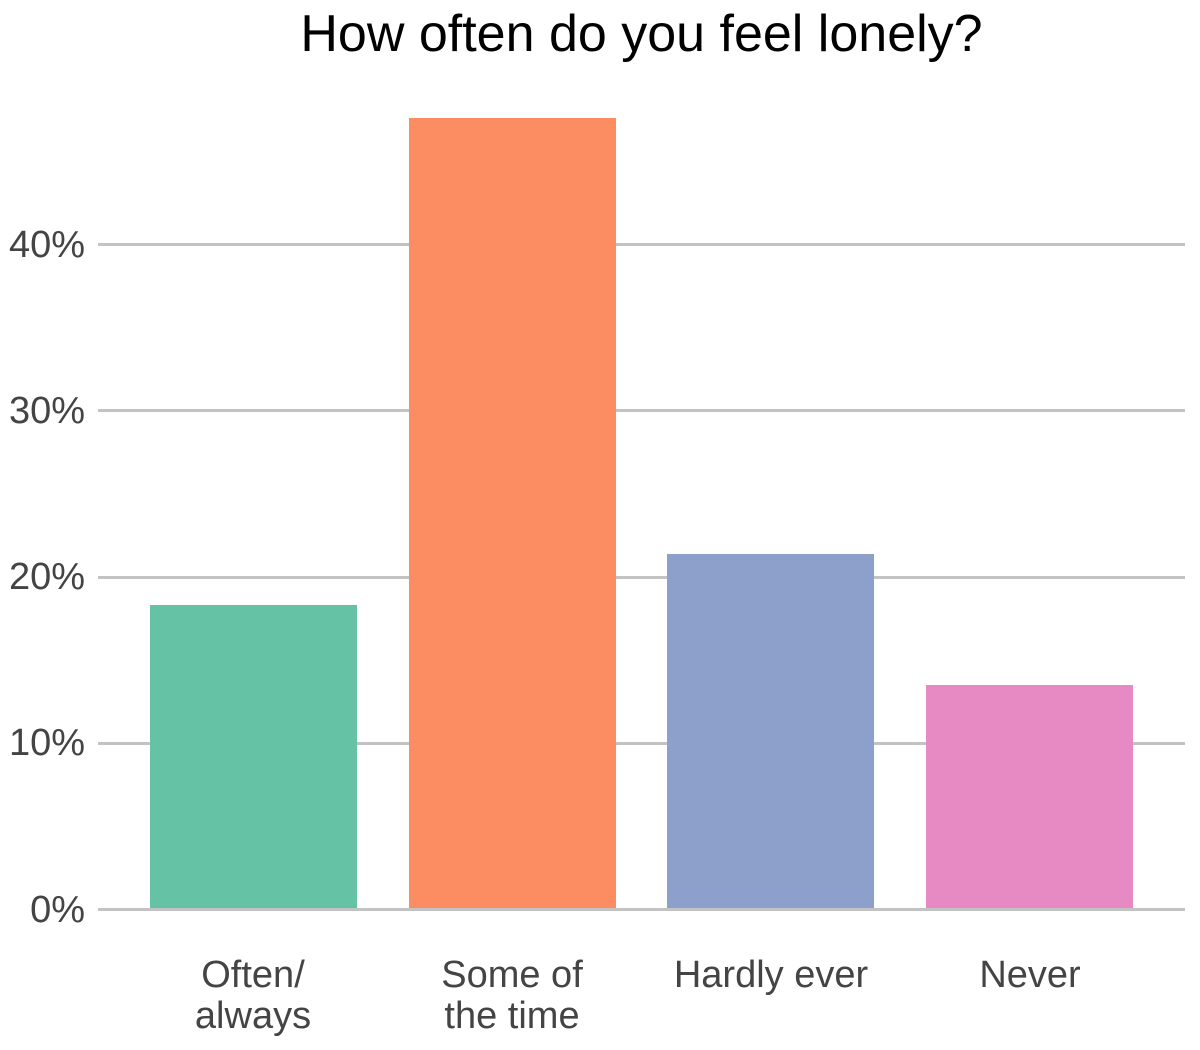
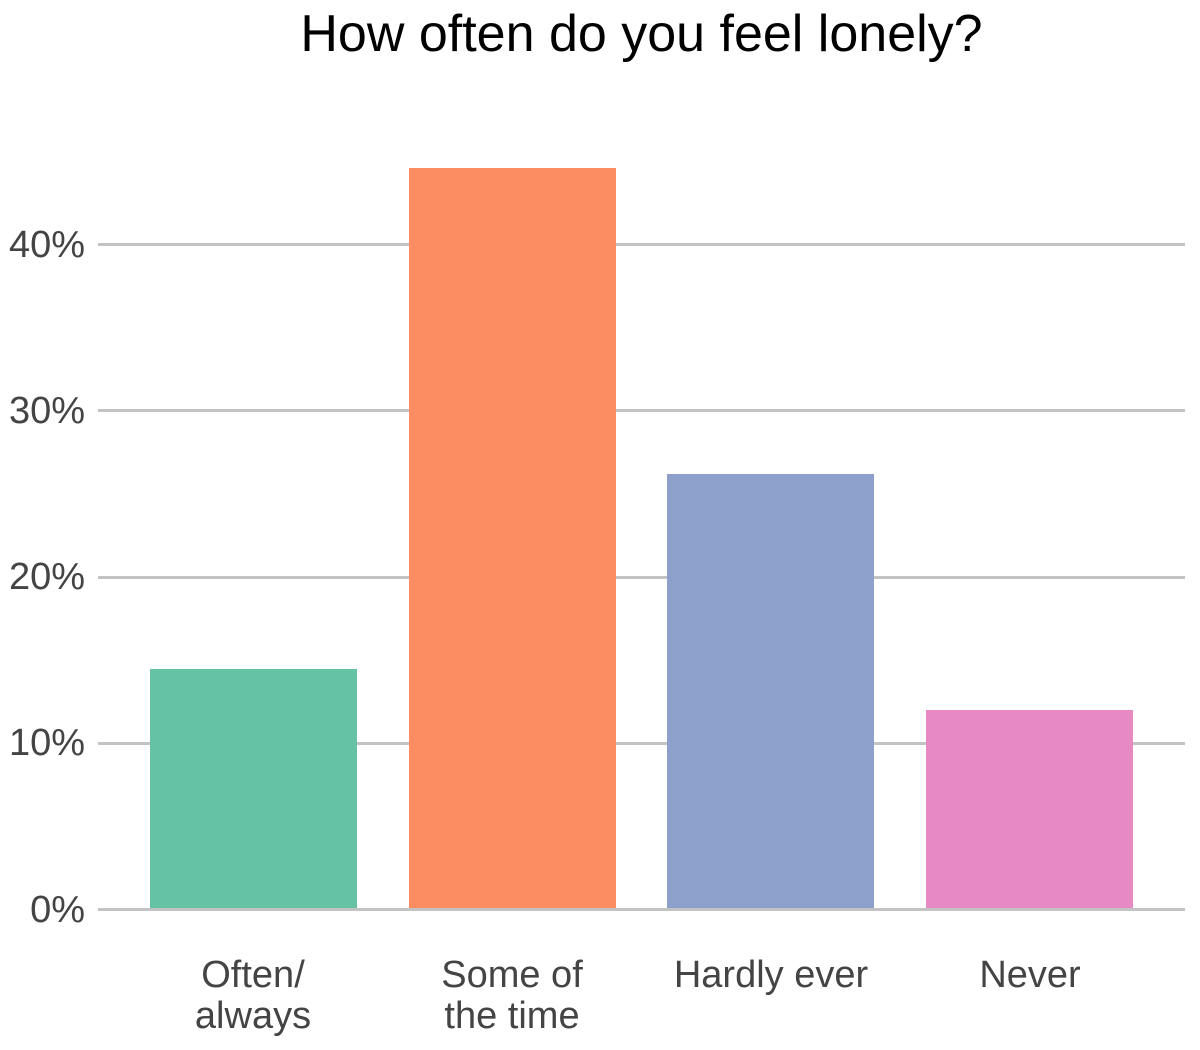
Often/ always: 18.2% -> 14.4%
Some of the time: 47.5% -> 44.5%
Hardly ever: 21.3% -> 26.1%
Never: 13.4% -> 11.9%
